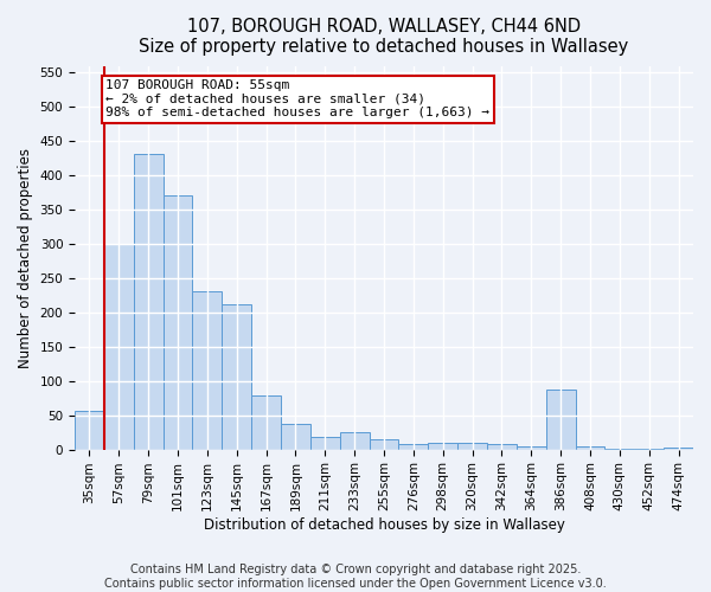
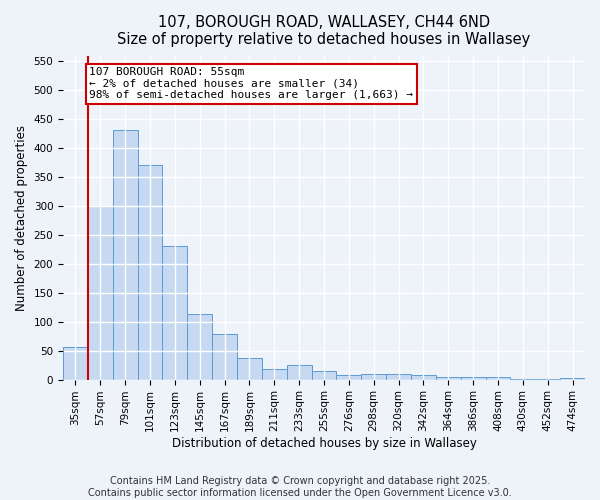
145sqm: 212 -> 113
386sqm: 88 -> 5
